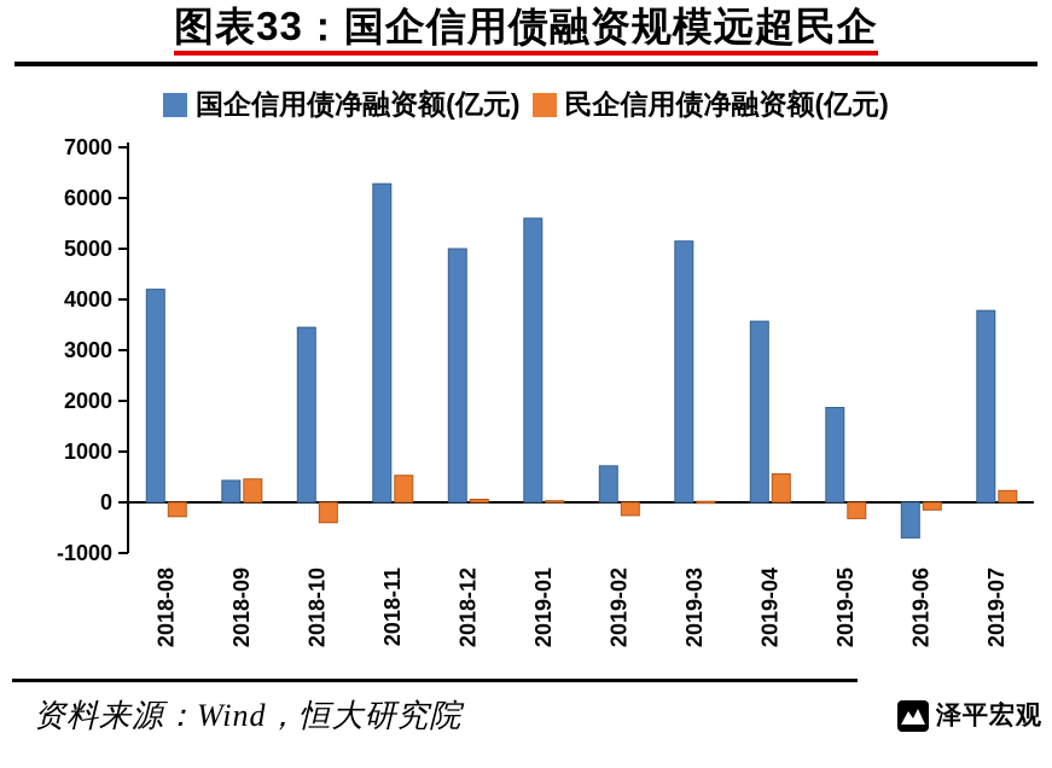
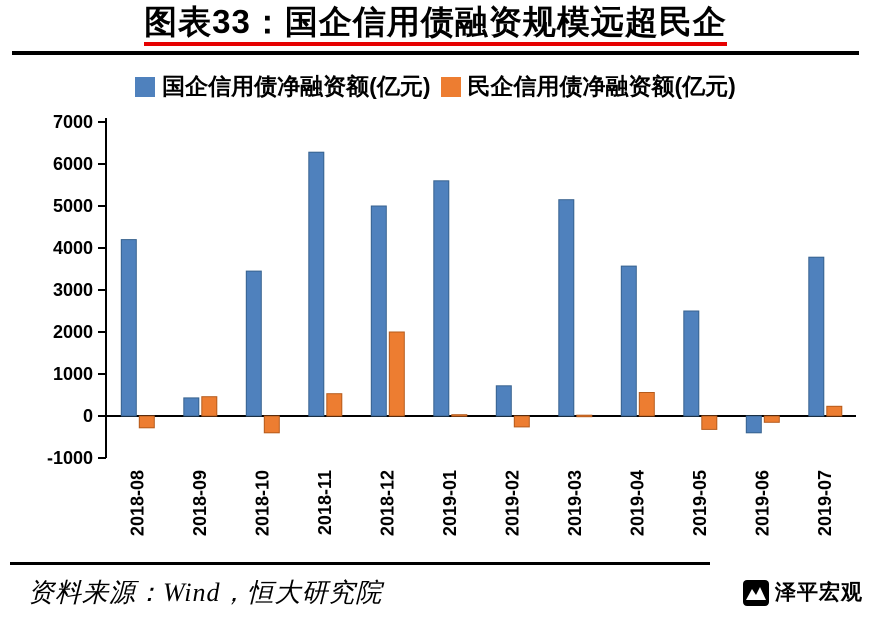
民企信用债净融资额(亿元)/2018-12: 100 -> 2000
国企信用债净融资额(亿元)/2019-05: 1900 -> 2500
国企信用债净融资额(亿元)/2019-06: -700 -> -400
